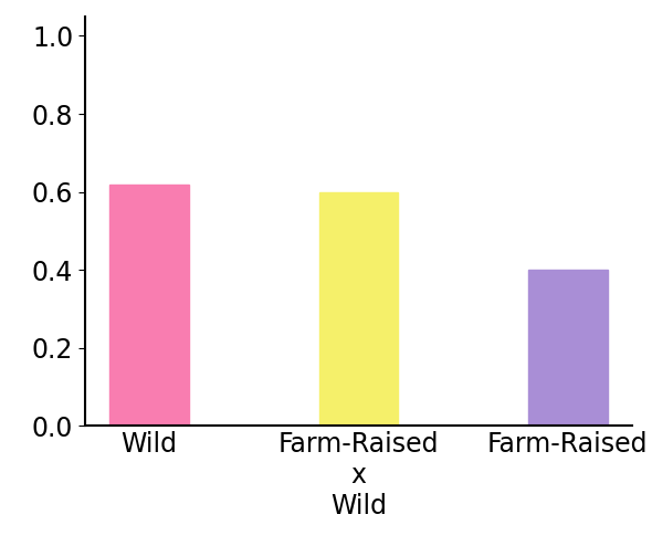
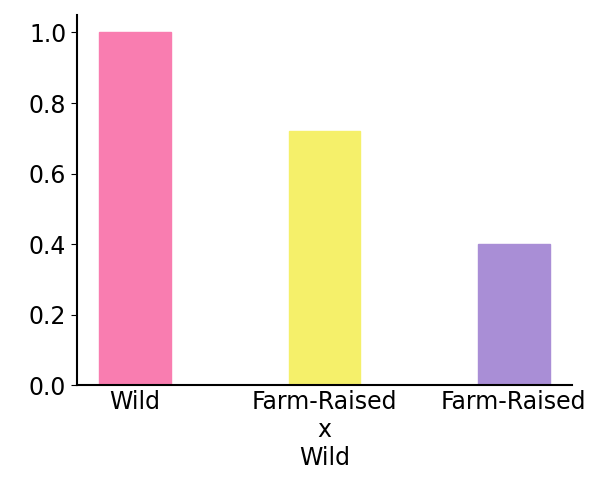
Wild: 0.62 -> 1.00
Farm-Raised x Wild: 0.60 -> 0.72
